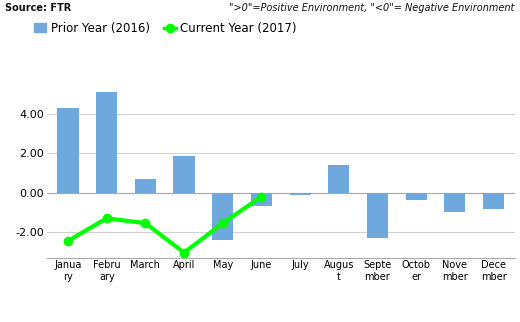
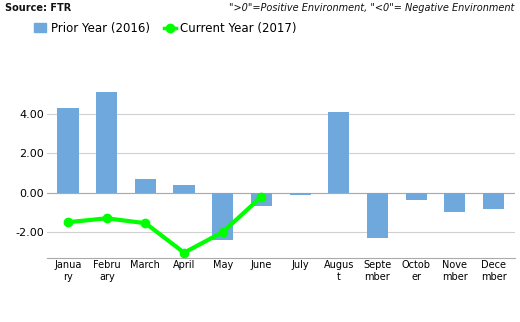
Current Year (2017)/Janua ry: -2.5 -> -1.5
Prior Year (2016)/April: 1.9 -> 0.4
Current Year (2017)/May: -1.6 -> -2.0
Prior Year (2016)/Augus t: 1.4 -> 4.1
